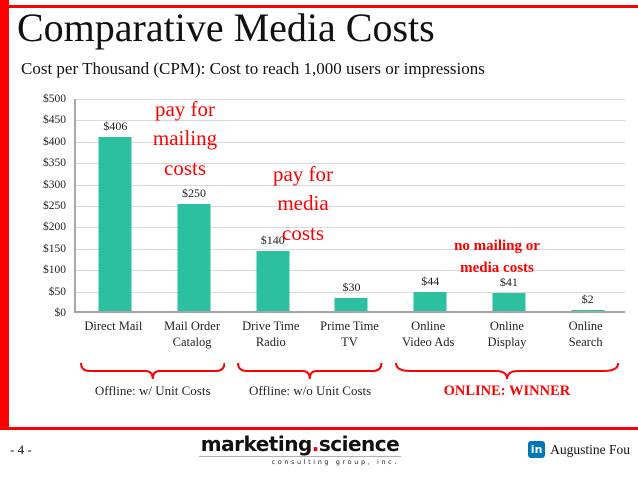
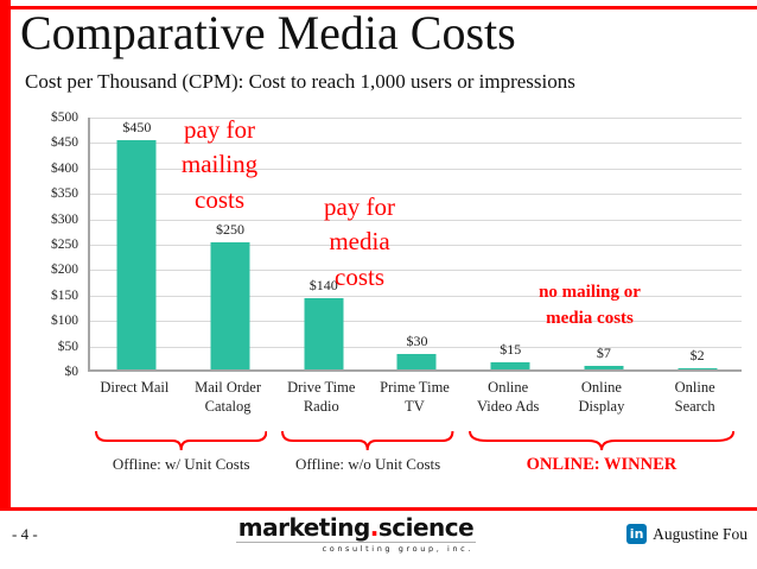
Direct Mail: $406 -> $450
Online Video Ads: $44 -> $15
Online Display: $41 -> $7
